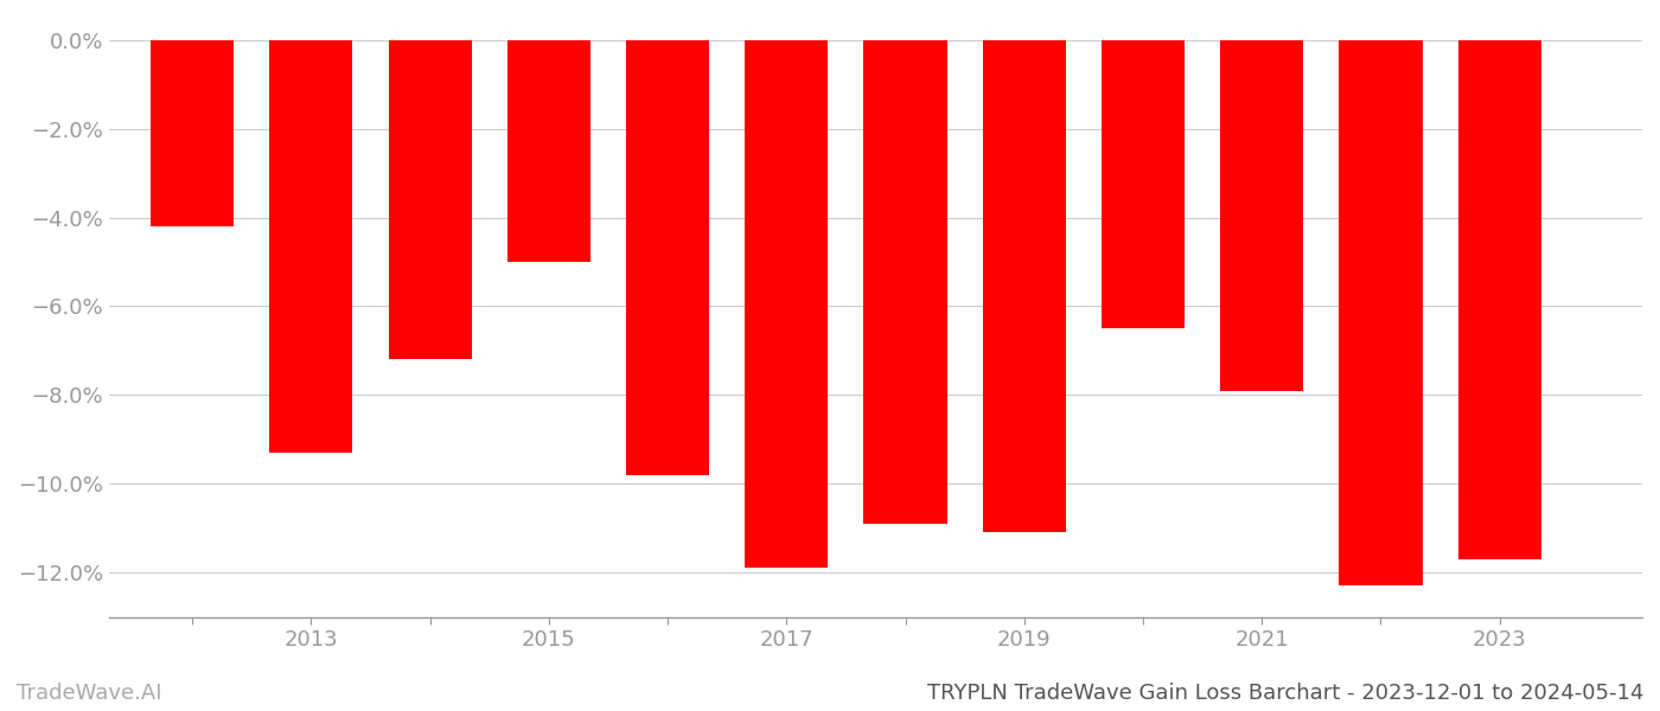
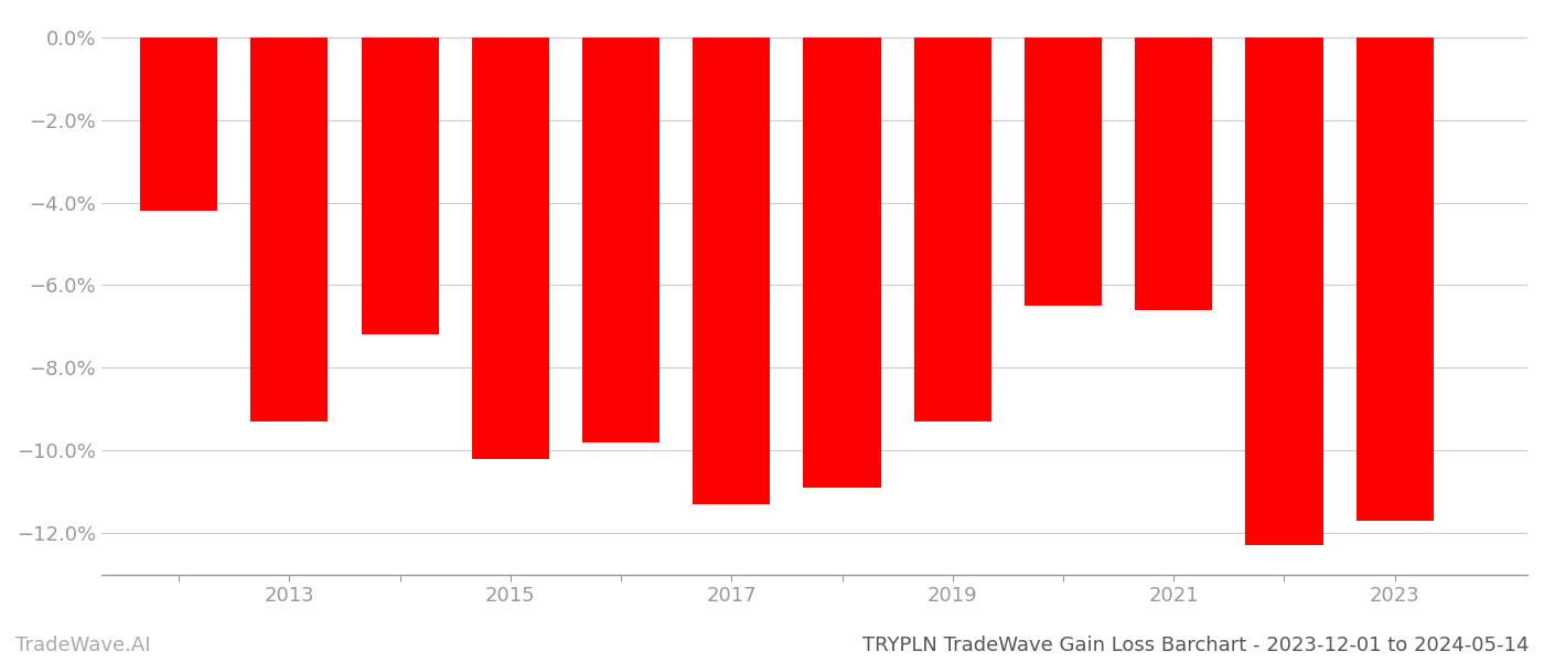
2015: -5.0% -> -10.2%
2017: -11.9% -> -11.3%
2019: -11.1% -> -9.3%
2021: -7.9% -> -6.6%
